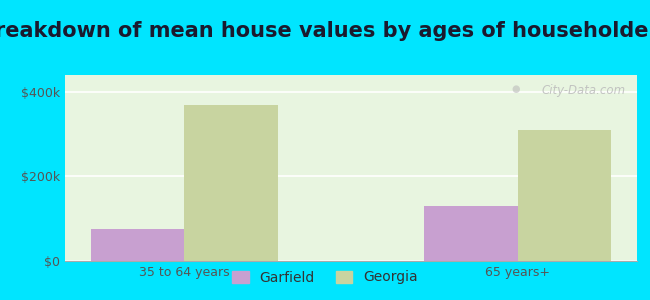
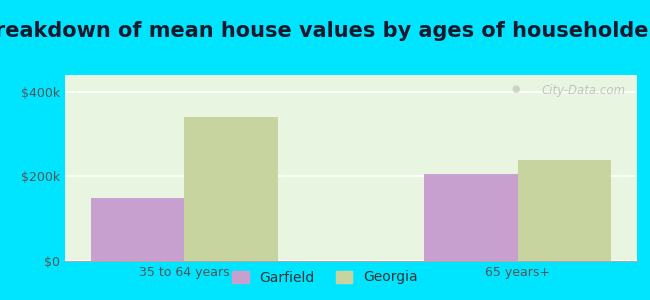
Garfield/35 to 64 years: $75k -> $150k
Georgia/35 to 64 years: $370k -> $340k
Garfield/65 years+: $130k -> $205k
Georgia/65 years+: $310k -> $240k
